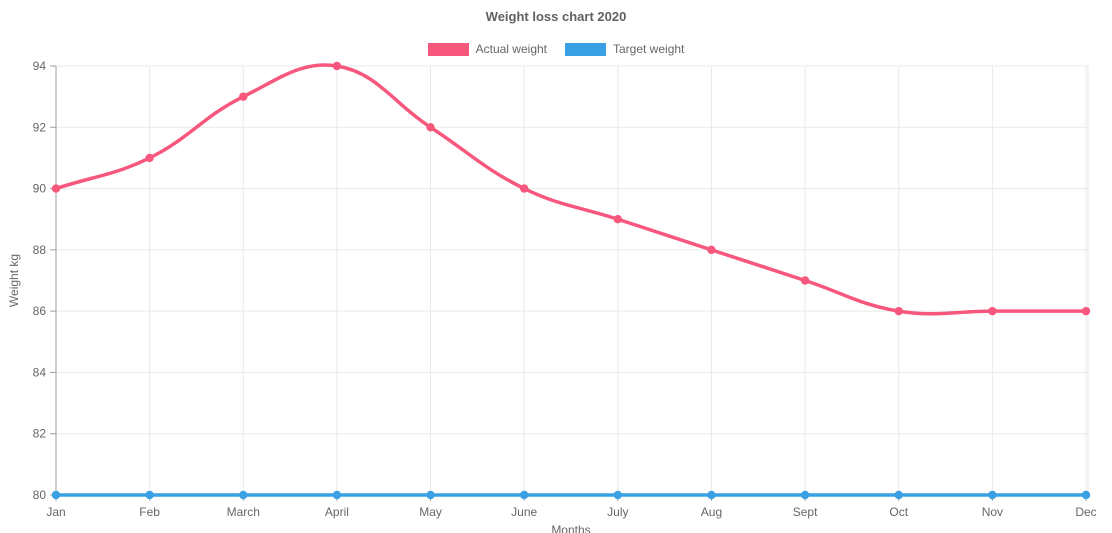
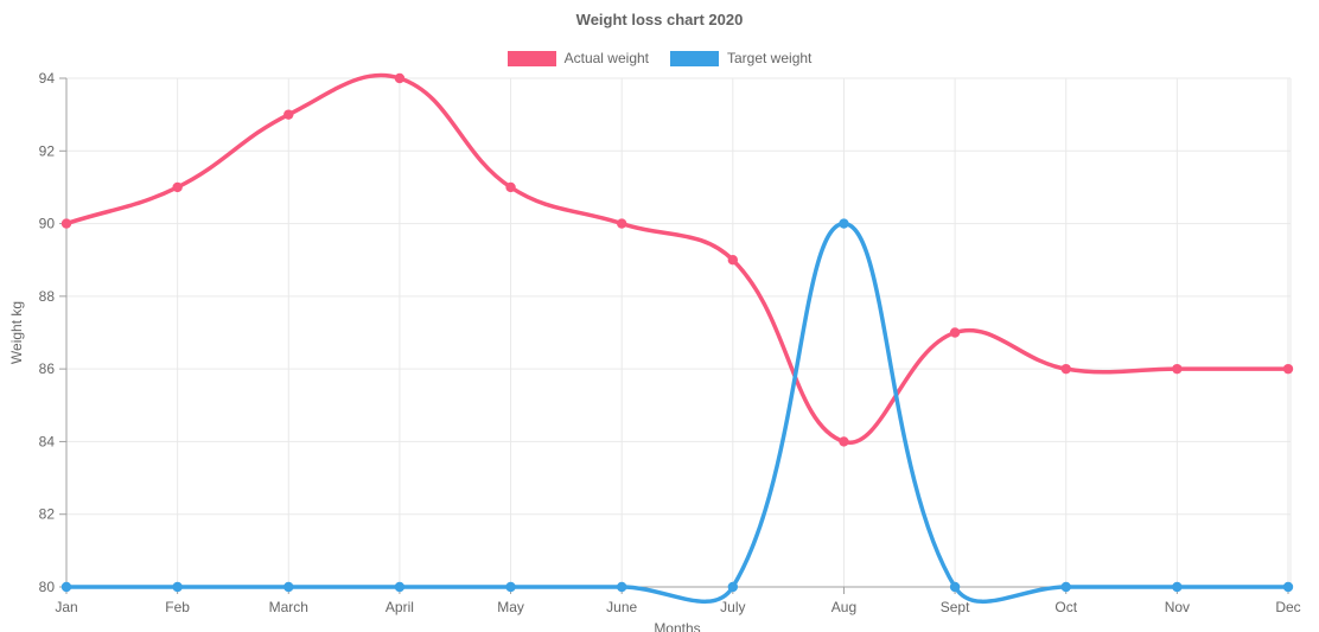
Actual weight/May: 92 -> 91
Actual weight/Aug: 88 -> 84
Target weight/Aug: 80 -> 90
